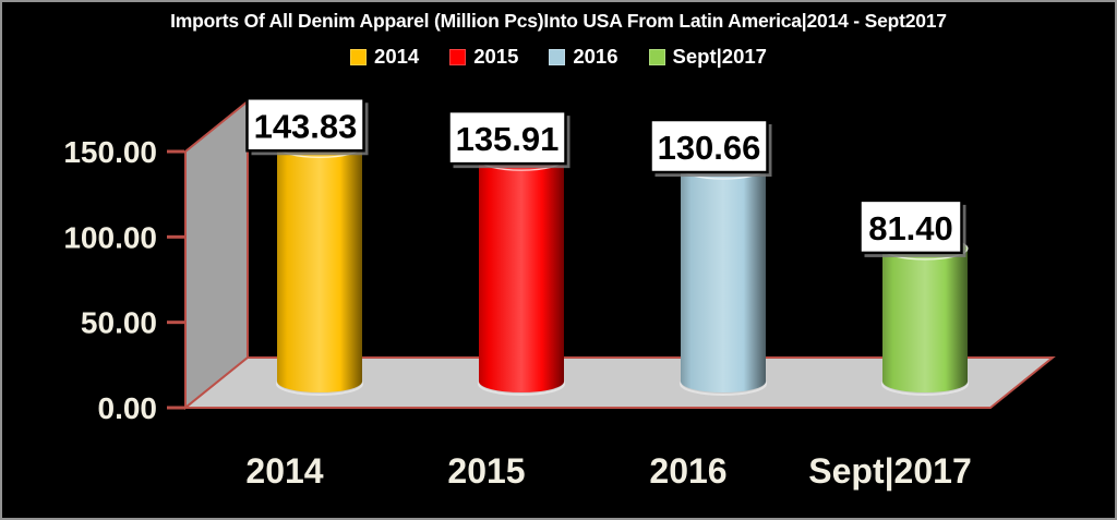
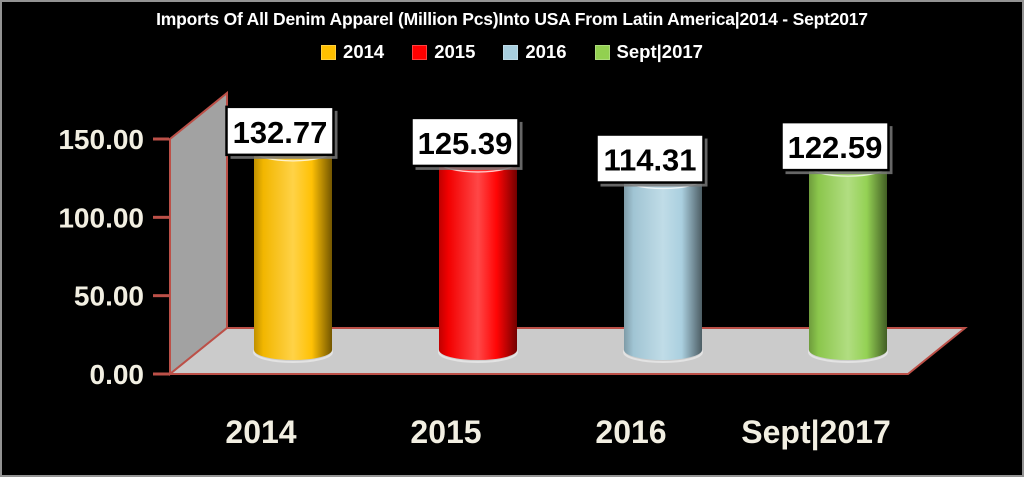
2014: 143.83 -> 132.77
2015: 135.91 -> 125.39
2016: 130.66 -> 114.31
Sept|2017: 81.40 -> 122.59
